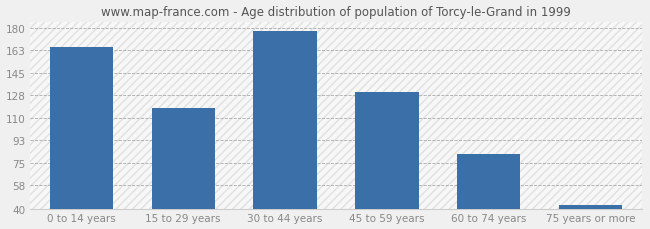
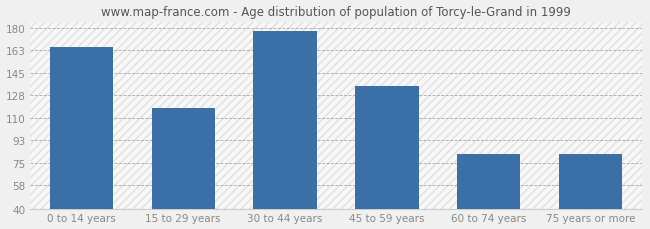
45 to 59 years: 130 -> 135
75 years or more: 43 -> 82
